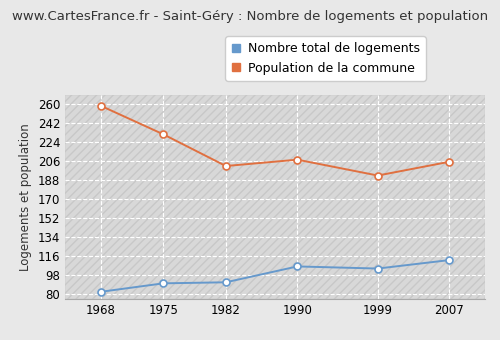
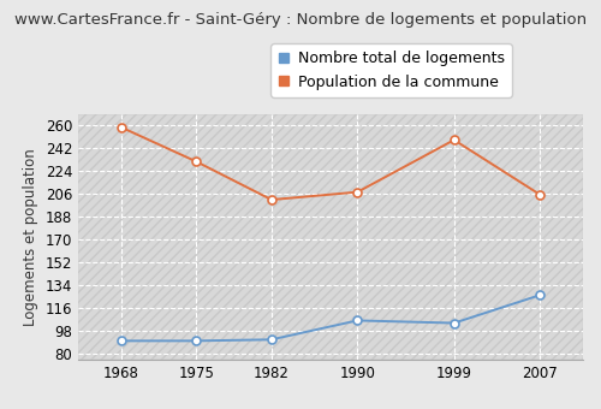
Nombre total de logements/1968: 82 -> 90
Population de la commune/1999: 192 -> 248
Nombre total de logements/2007: 112 -> 126
